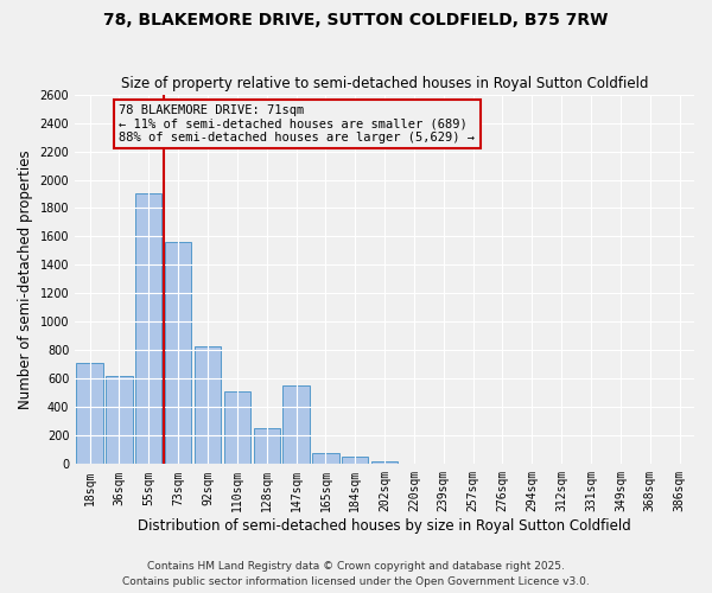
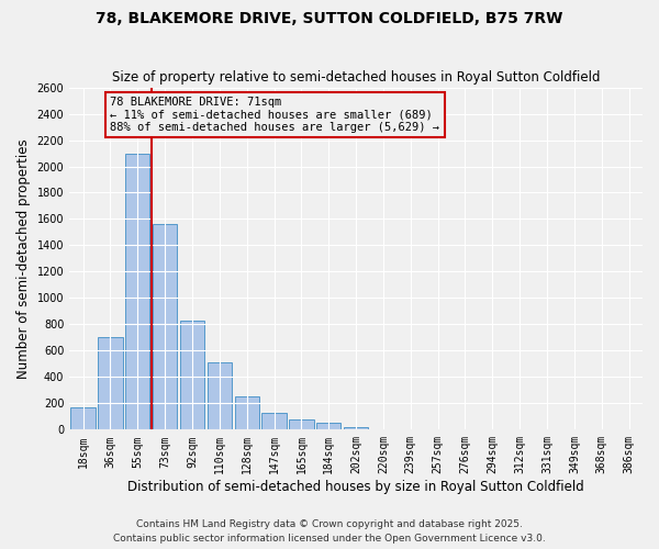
18sqm: 710 -> 170
36sqm: 620 -> 700
55sqm: 1900 -> 2100
147sqm: 550 -> 130
